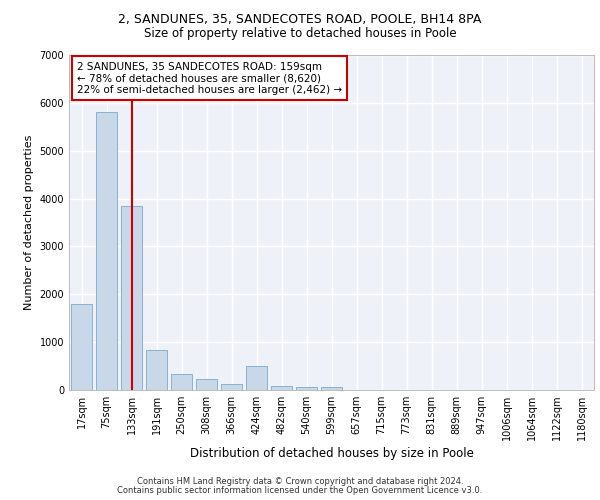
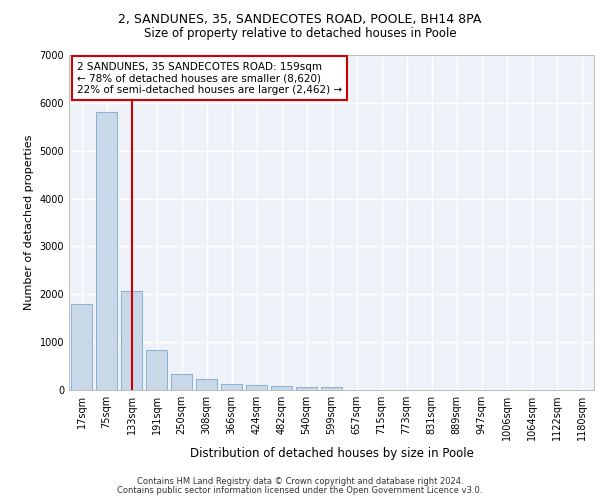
133sqm: 3850 -> 2060
424sqm: 500 -> 110
